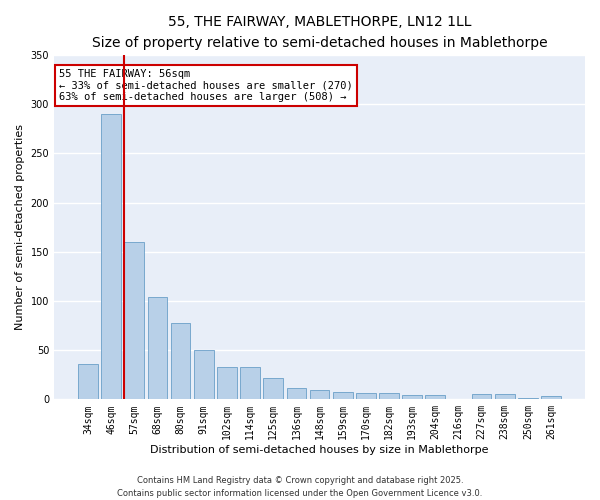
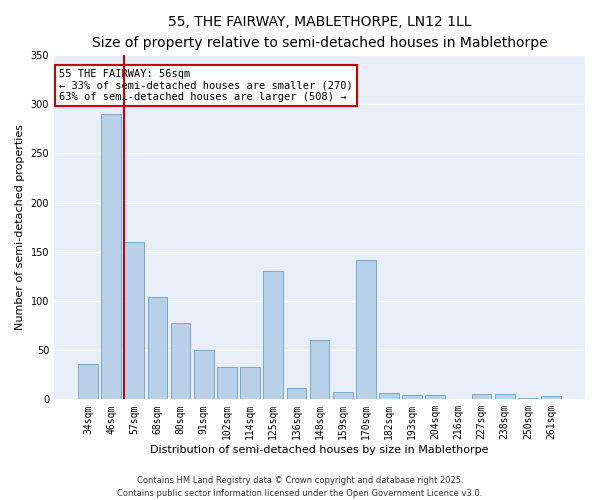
125sqm: 22 -> 130
148sqm: 9 -> 60
170sqm: 6 -> 142
